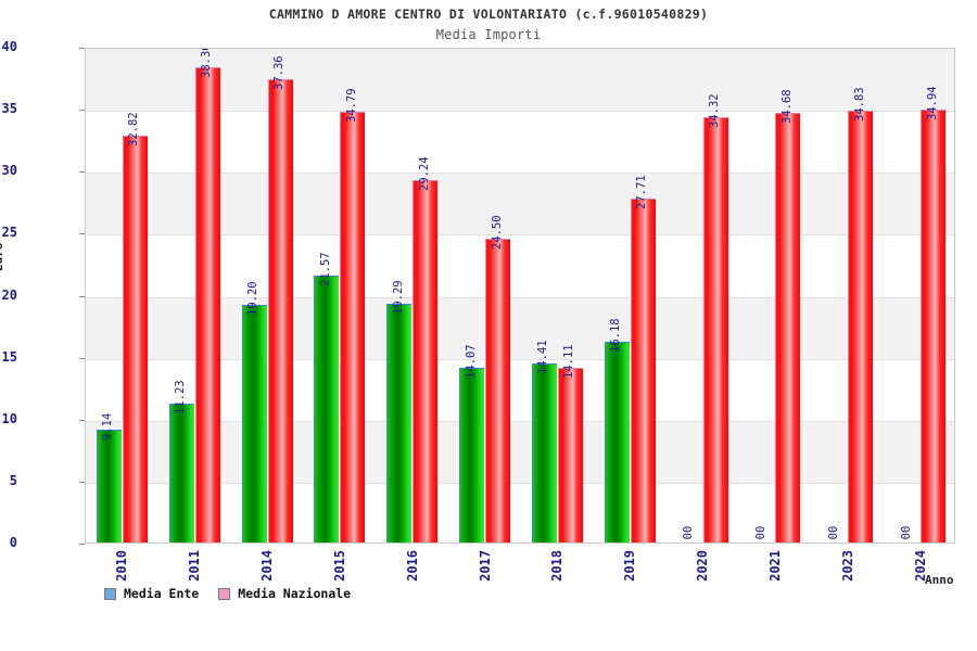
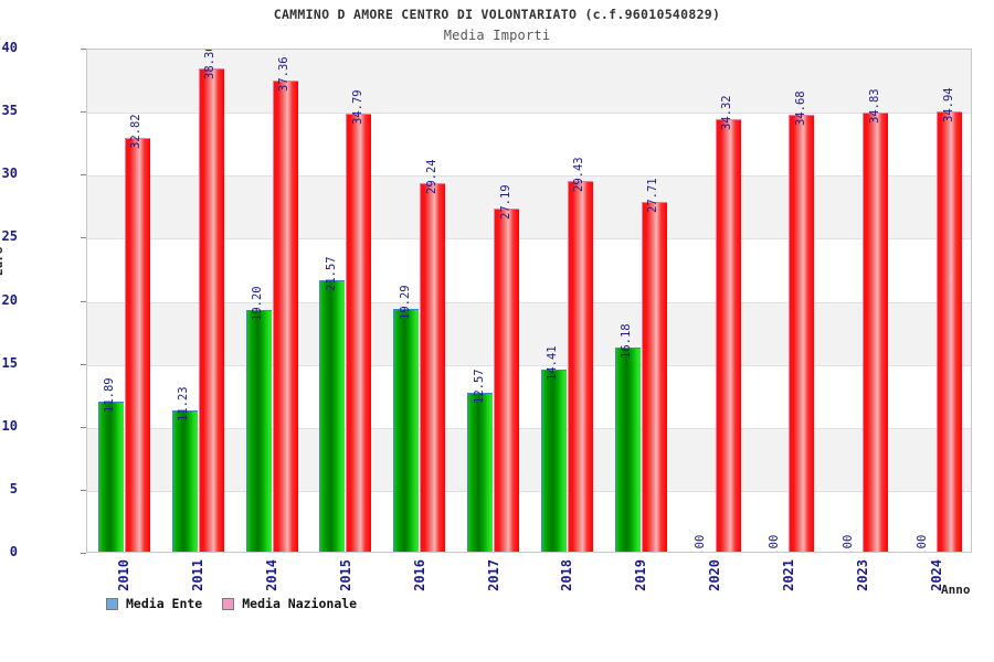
Media Ente/2010: 9.14 -> 11.89
Media Ente/2017: 14.07 -> 12.57
Media Nazionale/2017: 24.50 -> 27.19
Media Nazionale/2018: 14.11 -> 29.43
